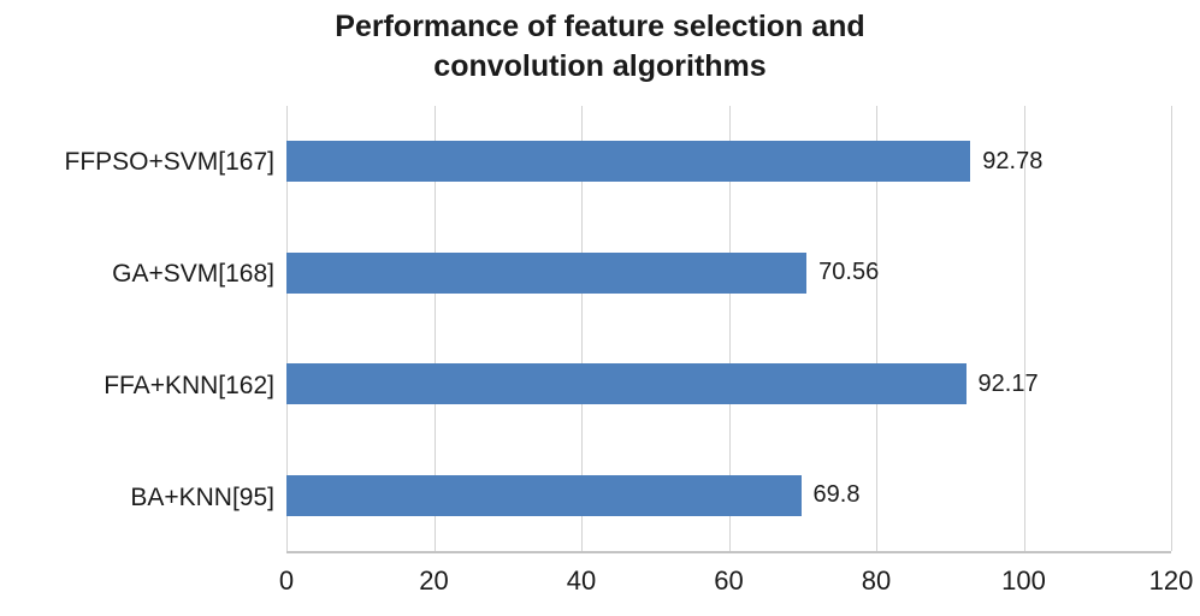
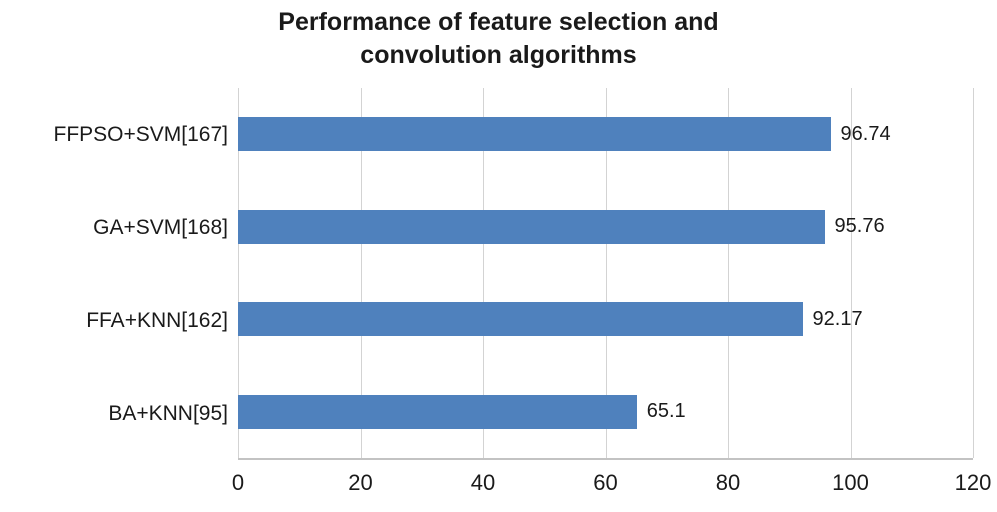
FFPSO+SVM[167]: 92.78 -> 96.74
GA+SVM[168]: 70.56 -> 95.76
BA+KNN[95]: 69.8 -> 65.1
